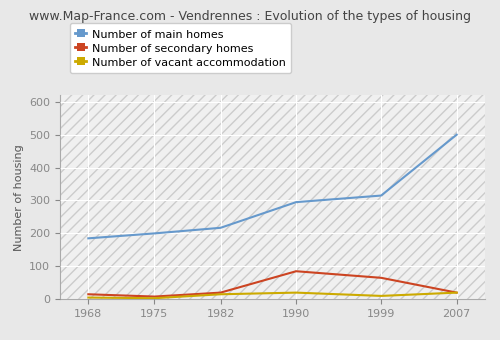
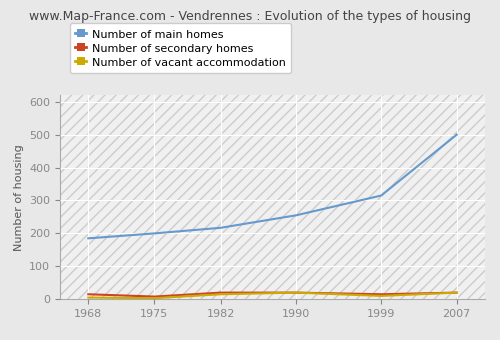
Number of main homes/1990: 295 -> 255
Number of secondary homes/1990: 85 -> 20
Number of secondary homes/1999: 65 -> 15
